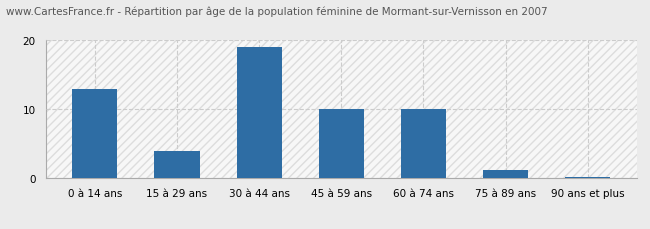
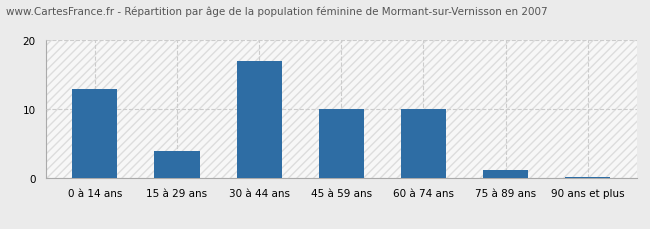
30 à 44 ans: 19.0 -> 17.0
